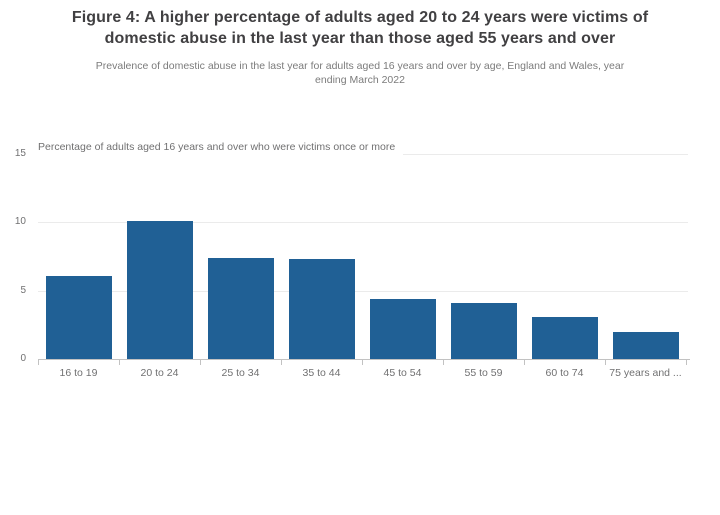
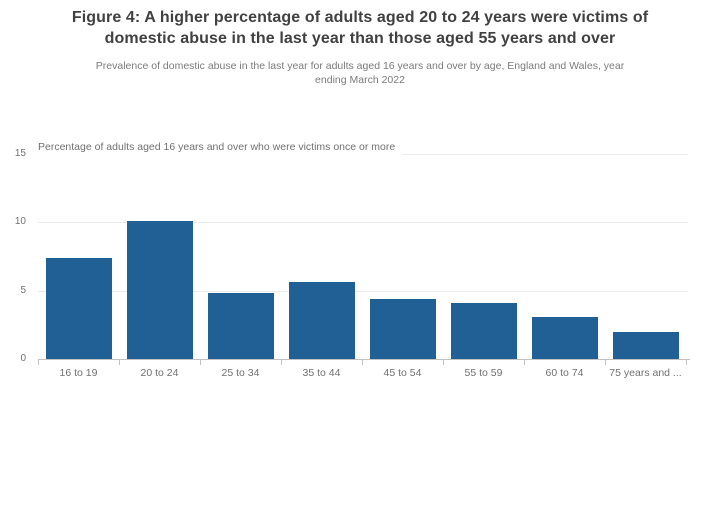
16 to 19: 6.1 -> 7.4
25 to 34: 7.4 -> 4.8
35 to 44: 7.3 -> 5.6
